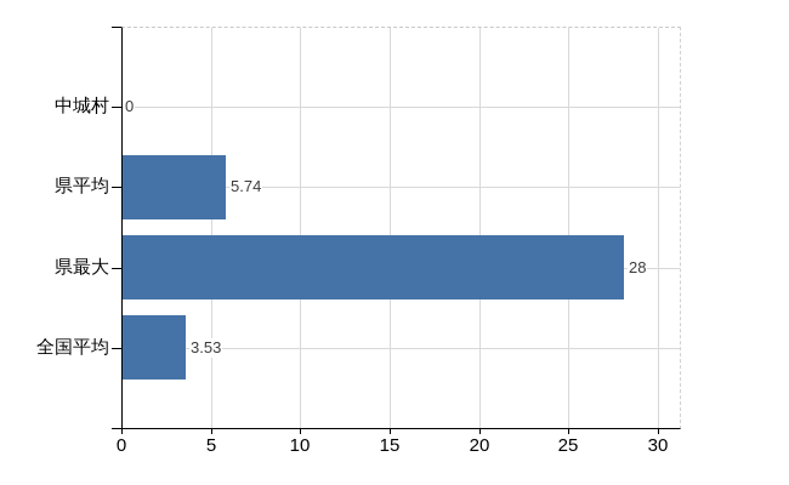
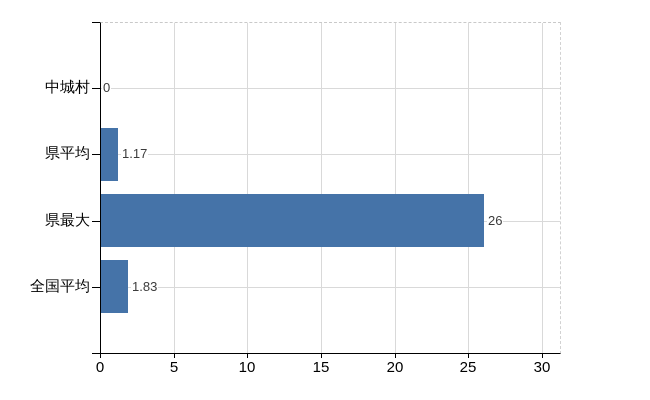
県平均: 5.74 -> 1.17
県最大: 28 -> 26
全国平均: 3.53 -> 1.83
